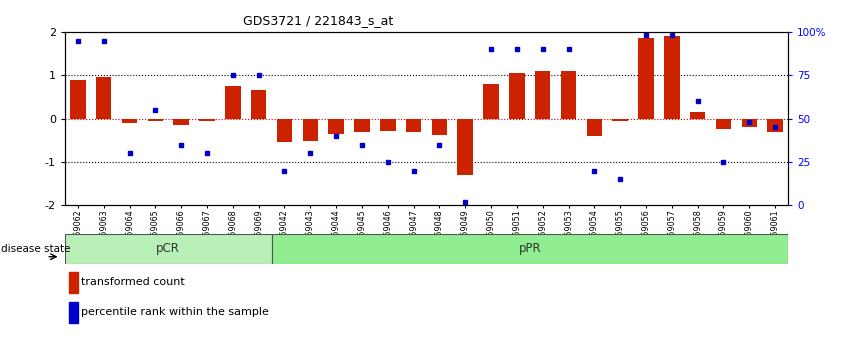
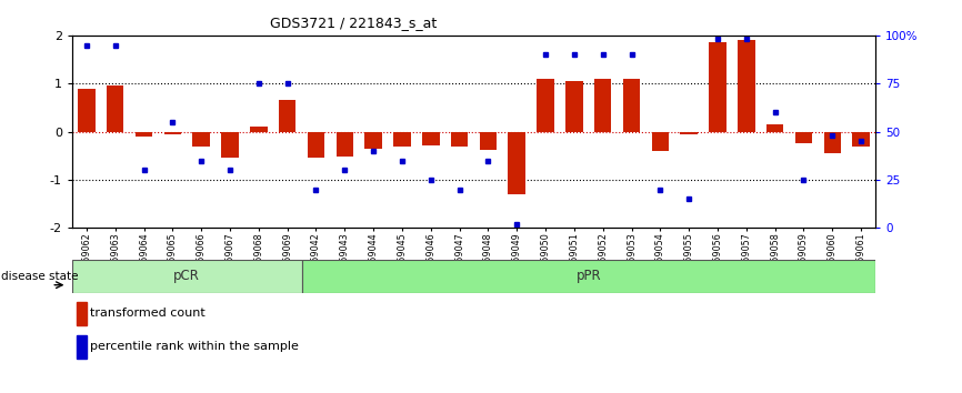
GSM559066: -0.15 -> -0.30
GSM559067: -0.05 -> -0.55
GSM559068: 0.75 -> 0.10
GSM559050: 0.80 -> 1.10
GSM559060: -0.20 -> -0.45
